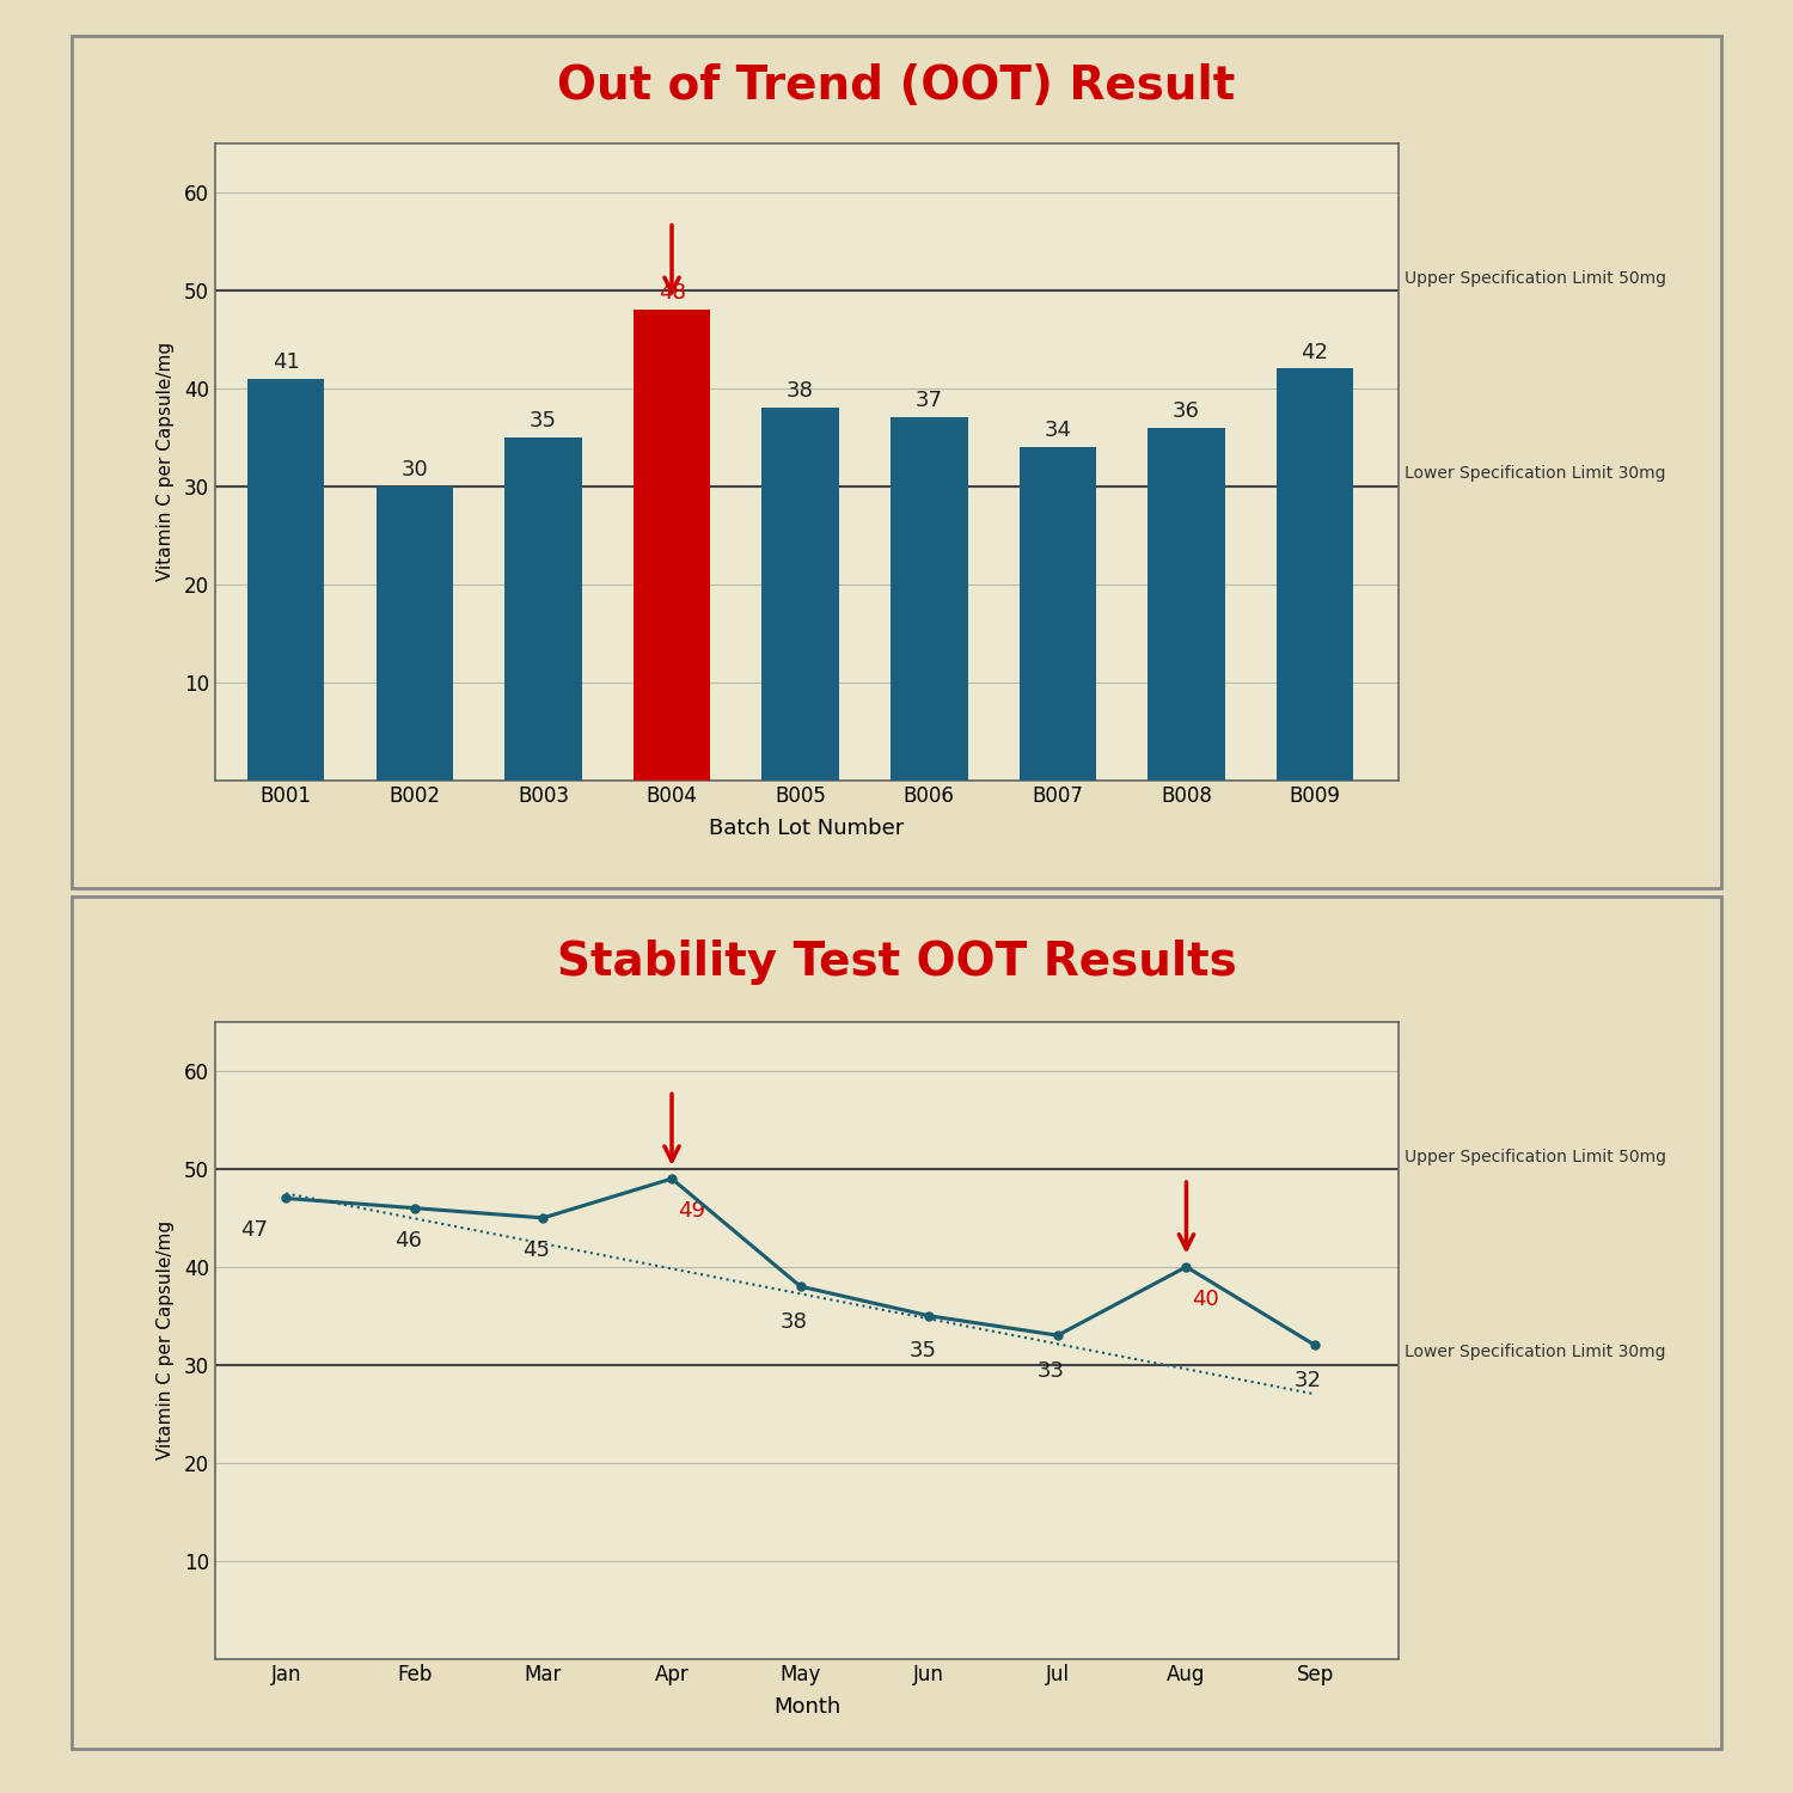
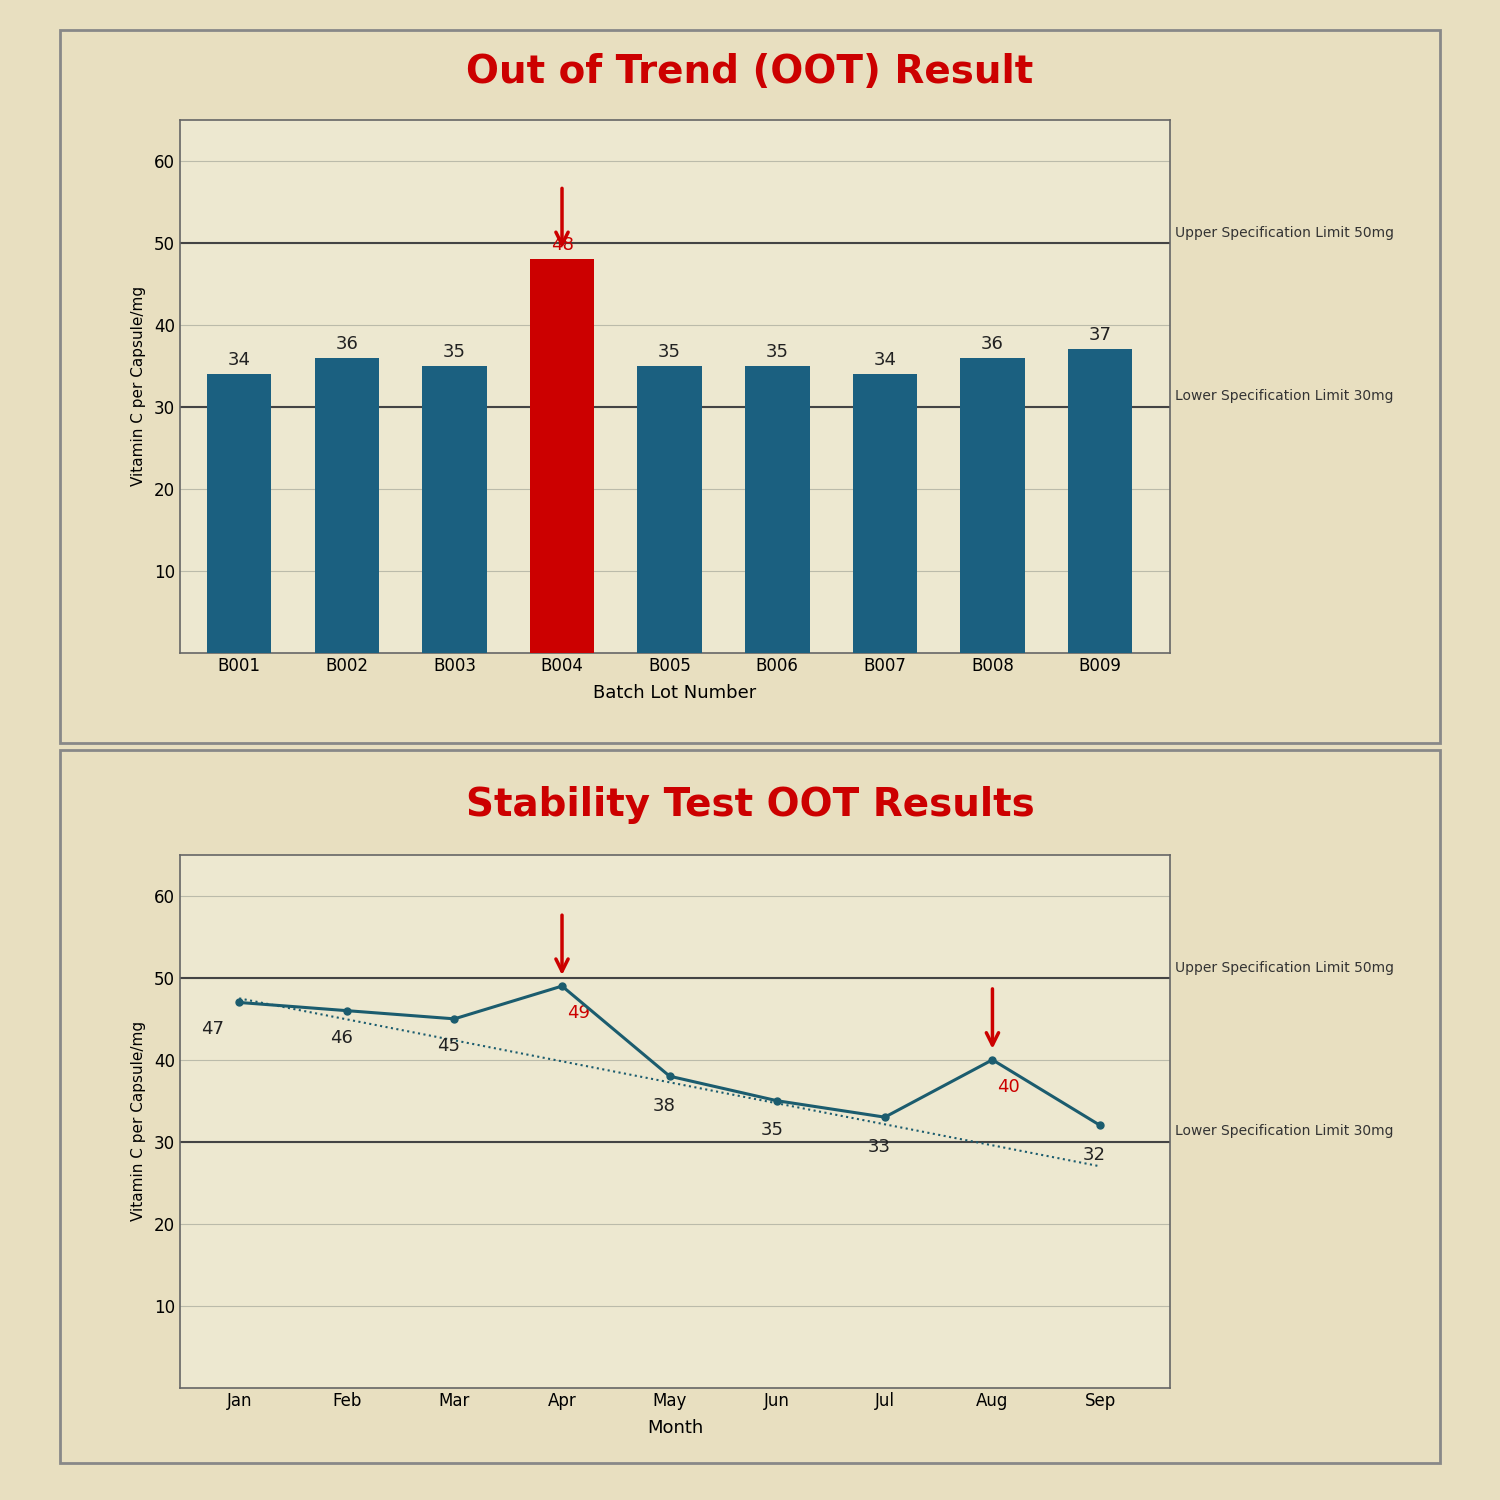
B001: 41 -> 34
B002: 30 -> 36
B005: 38 -> 35
B006: 37 -> 35
B009: 42 -> 37
